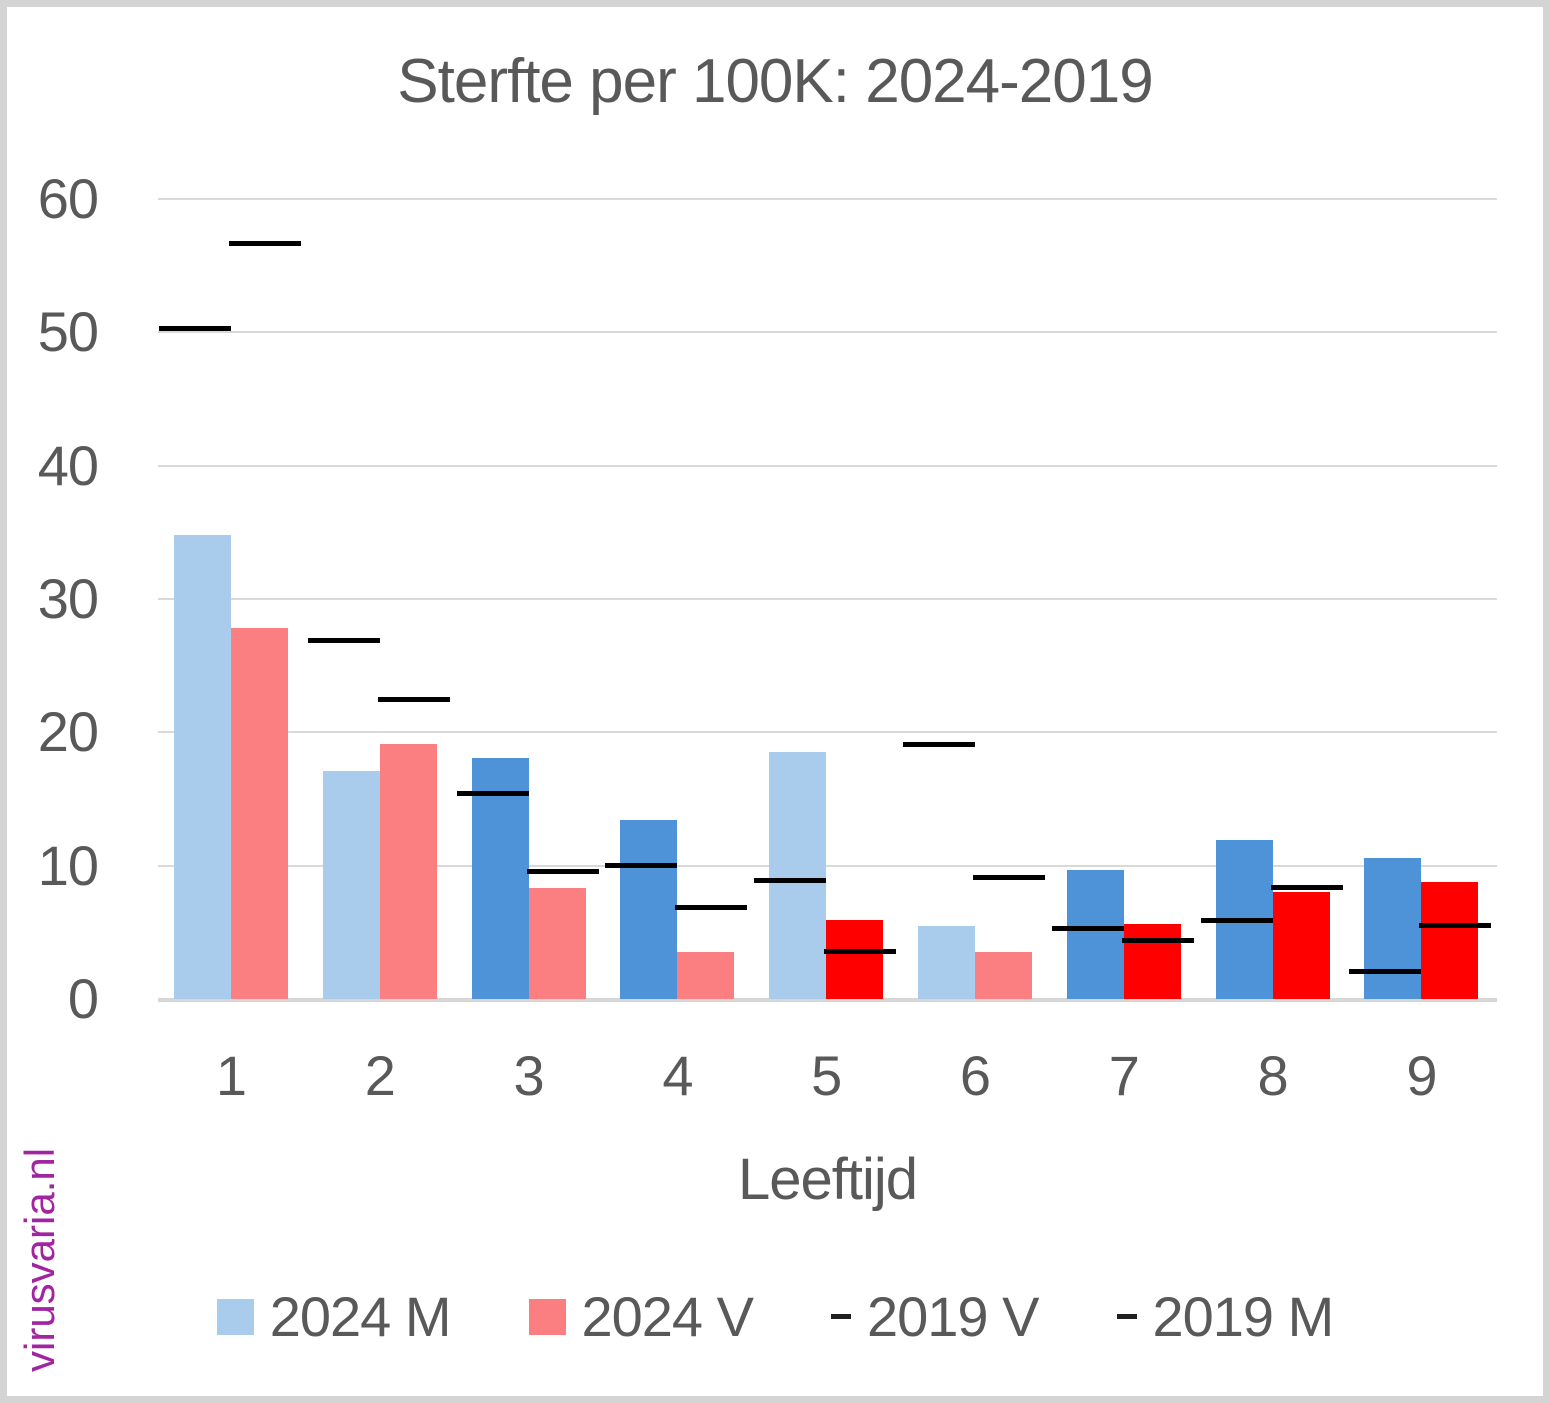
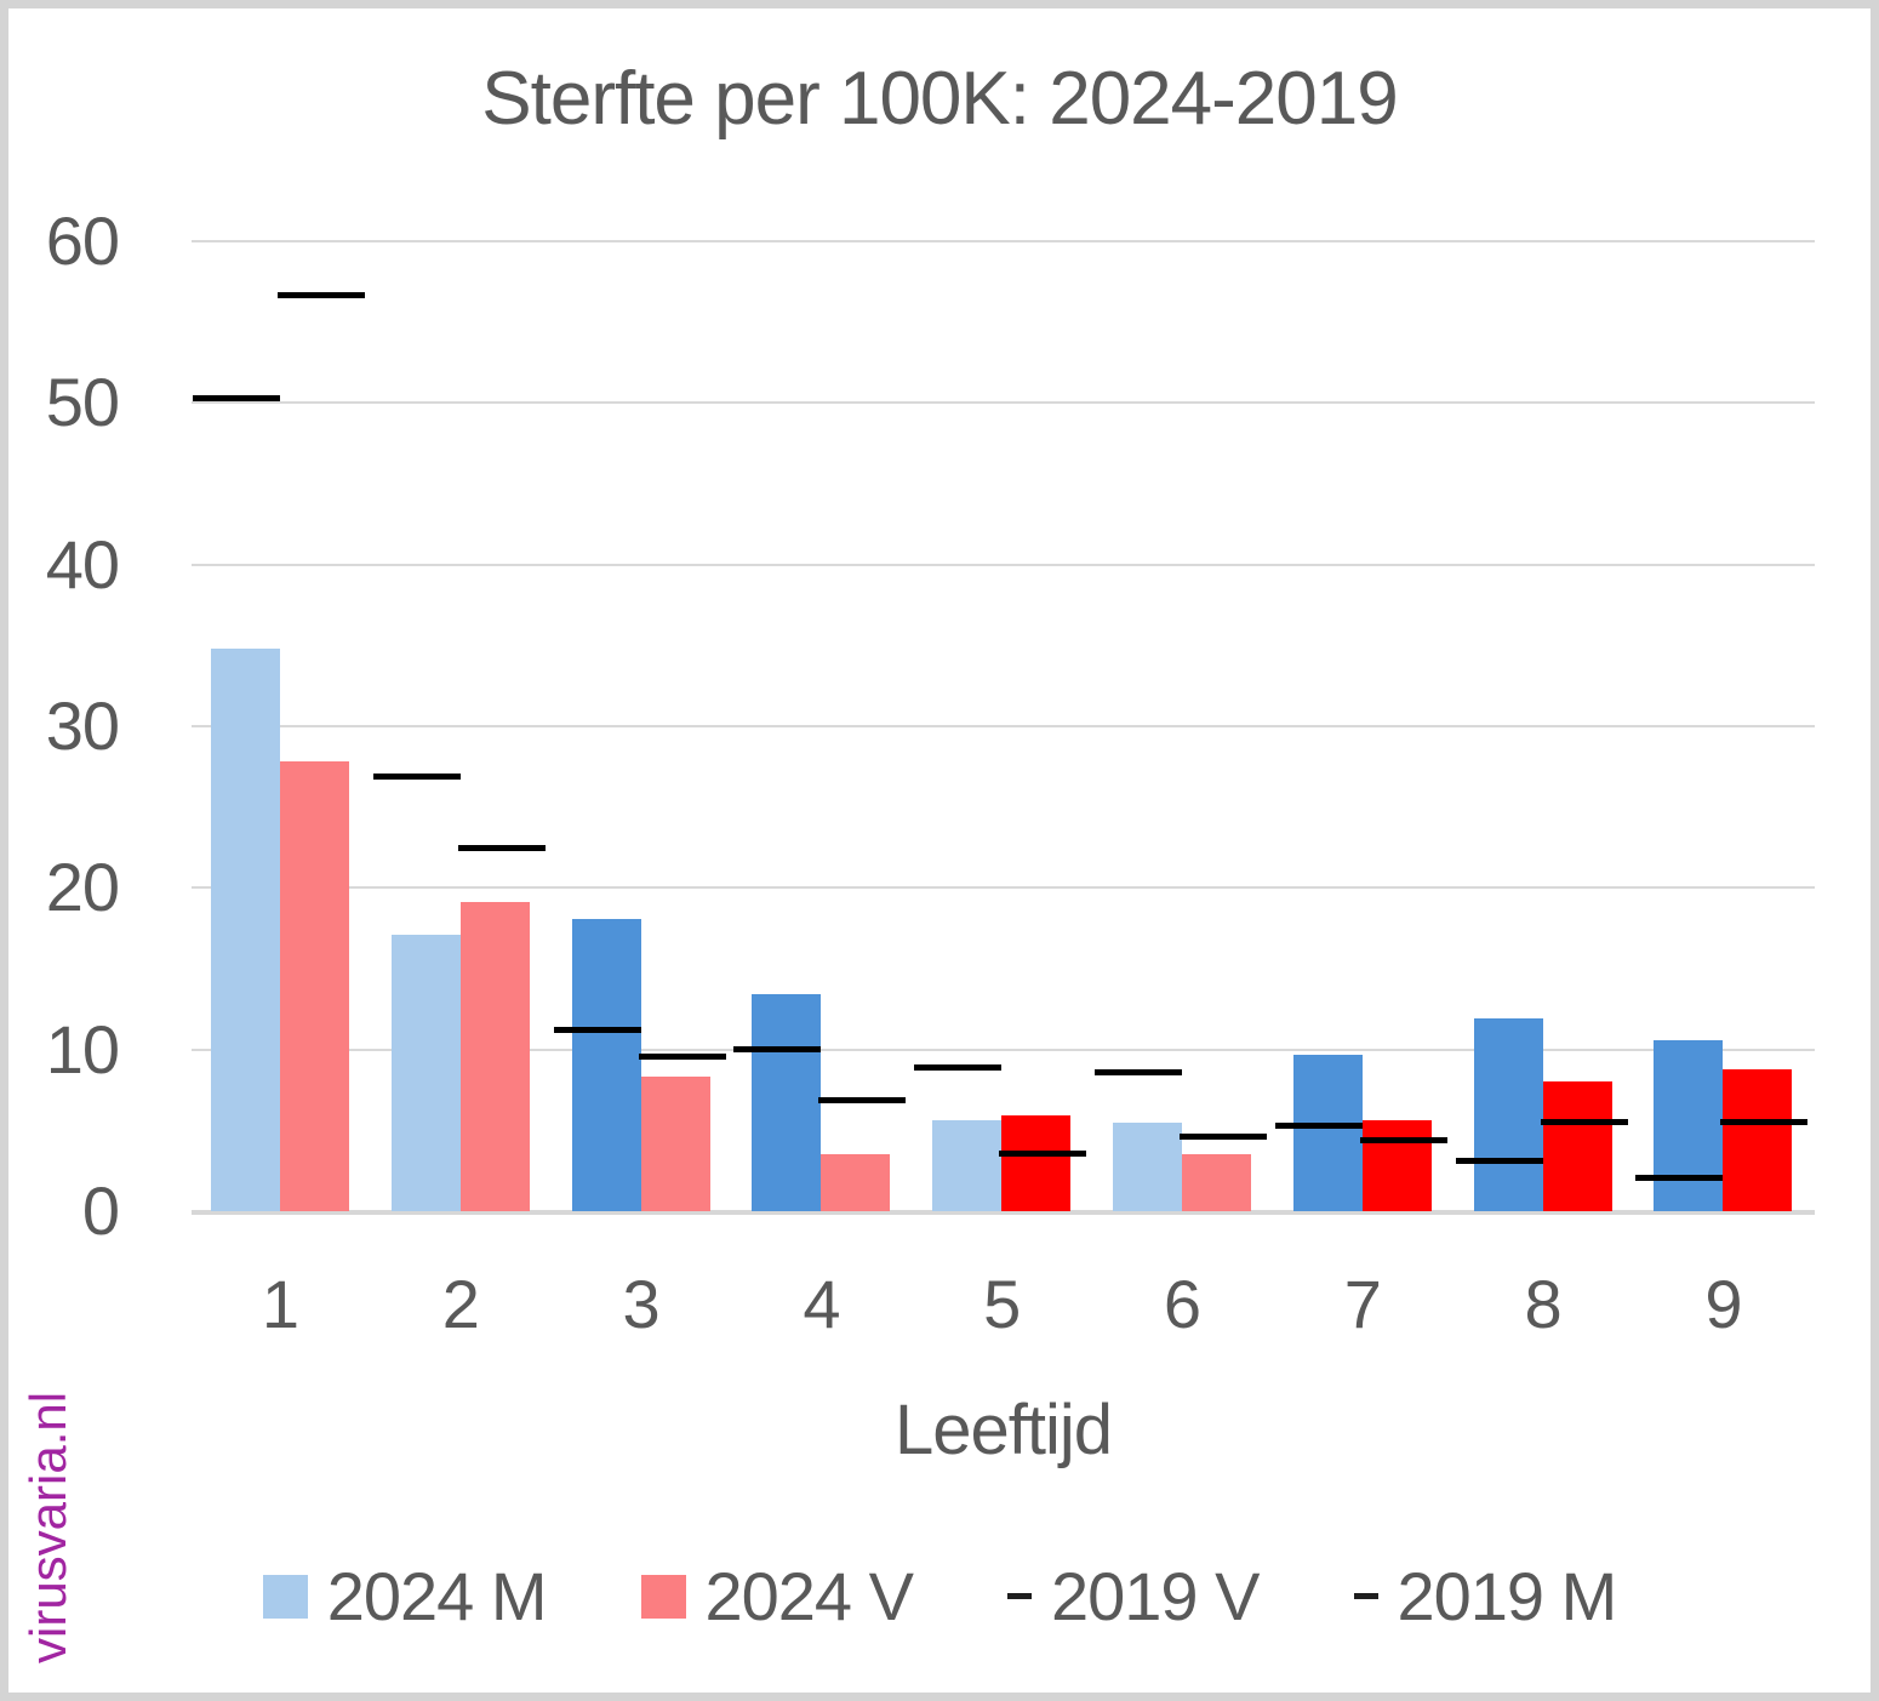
2019 M/3: 15.4 -> 11.2
2024 M/5: 18.5 -> 5.6
2019 V/6: 9.1 -> 4.6
2019 M/6: 19.1 -> 8.6
2019 V/8: 8.4 -> 5.5
2019 M/8: 5.9 -> 3.1
